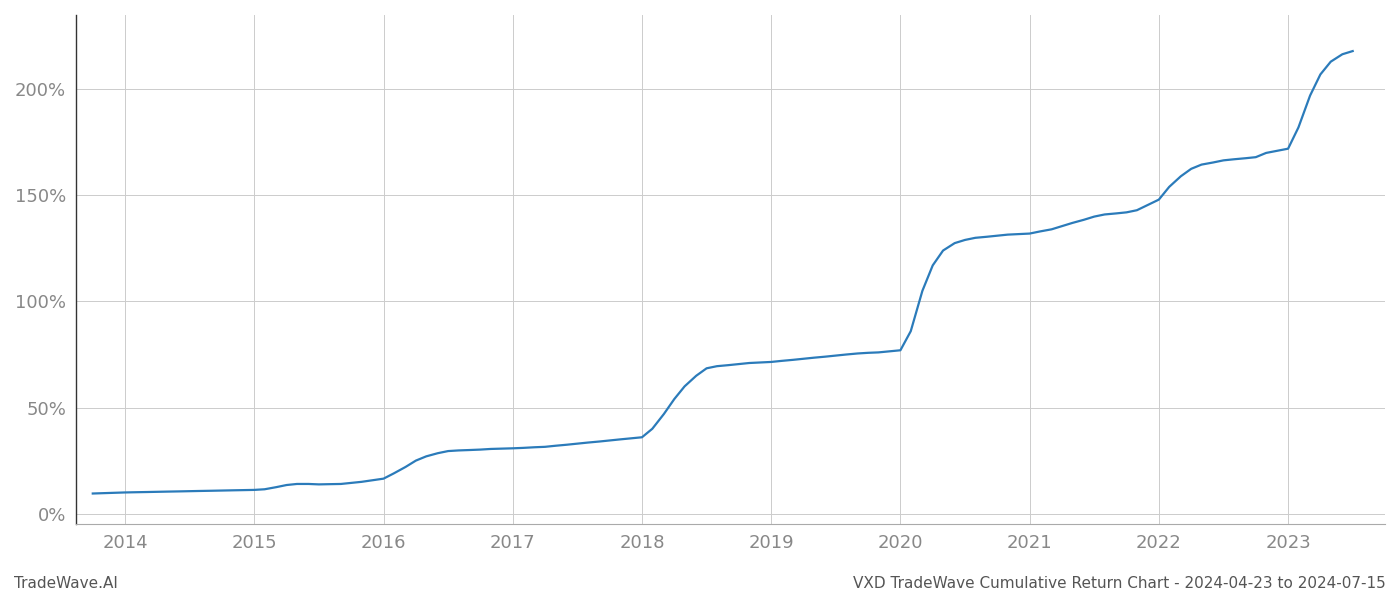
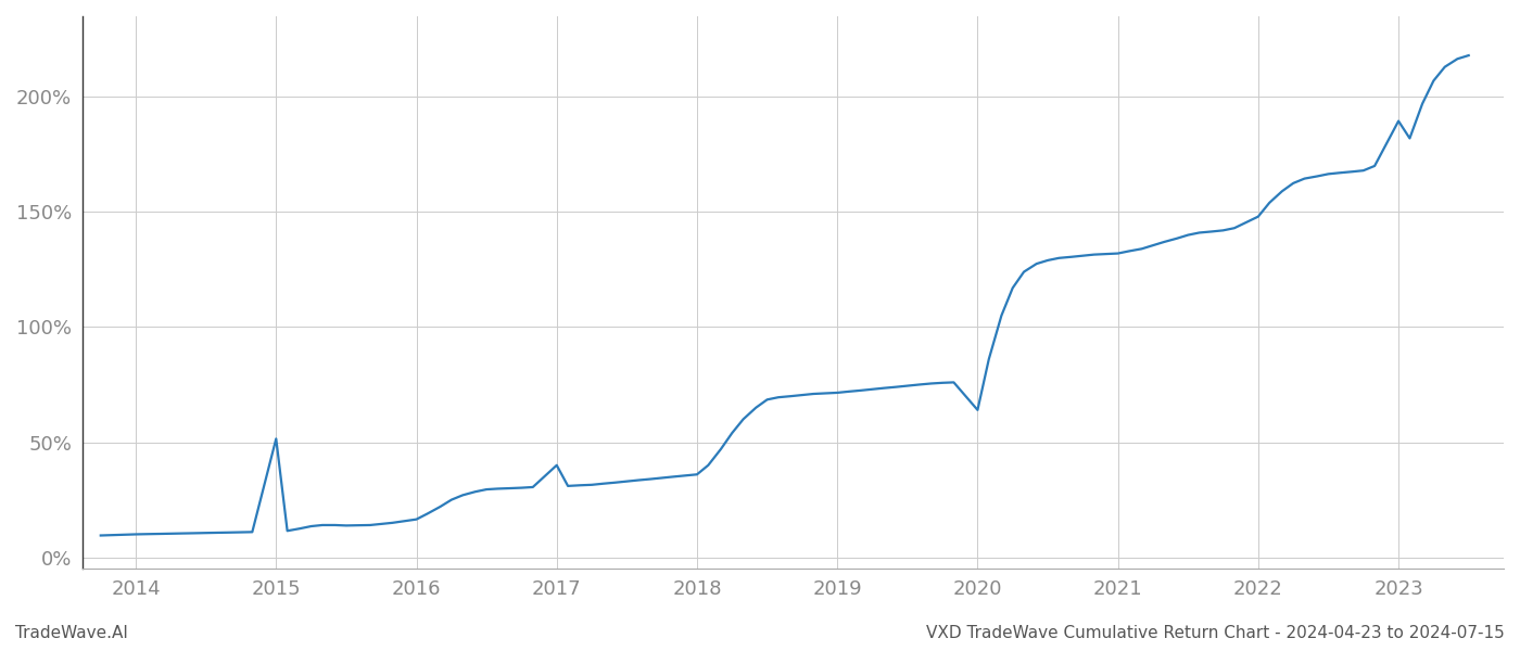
2015: 11.2% -> 51.5%
2017: 30.8% -> 40.0%
2020: 77.0% -> 64.0%
2023: 172.0% -> 189.5%
